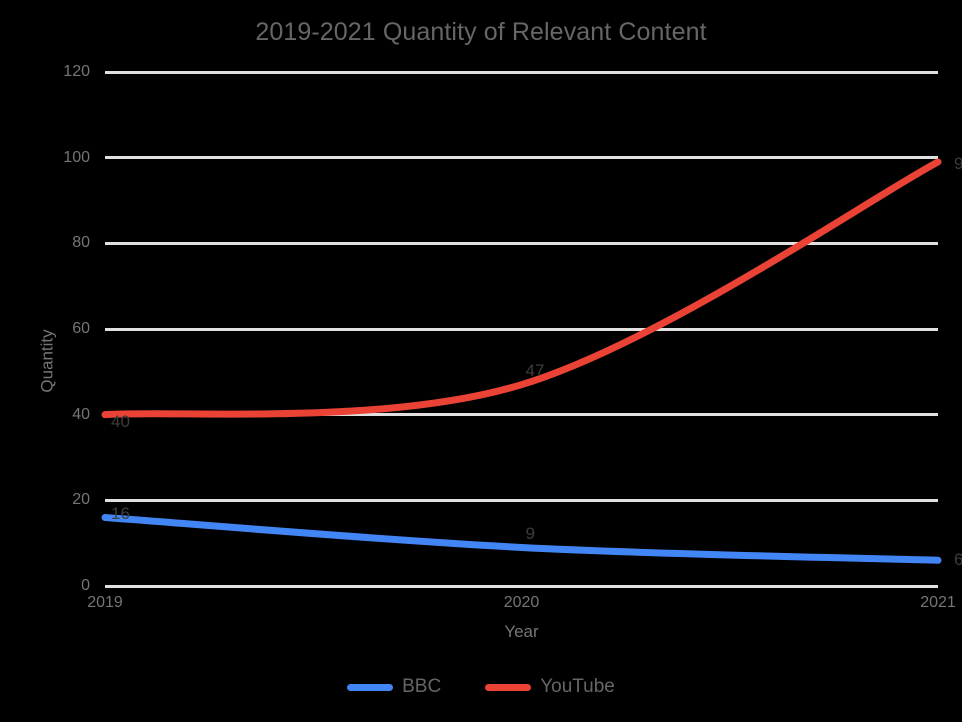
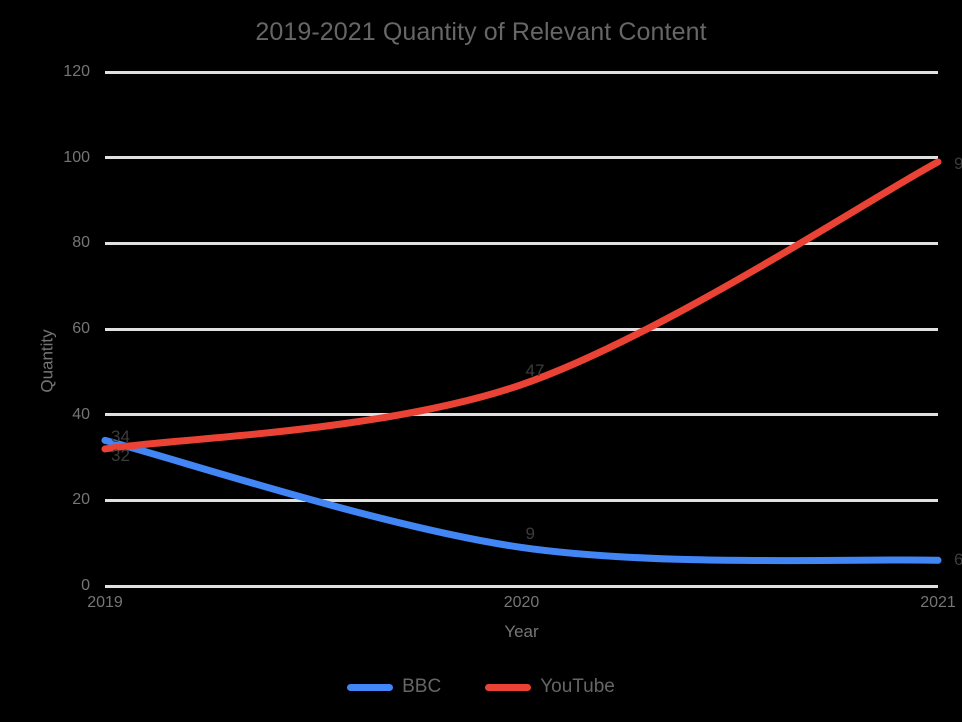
BBC/2019: 16 -> 34
YouTube/2019: 40 -> 32
